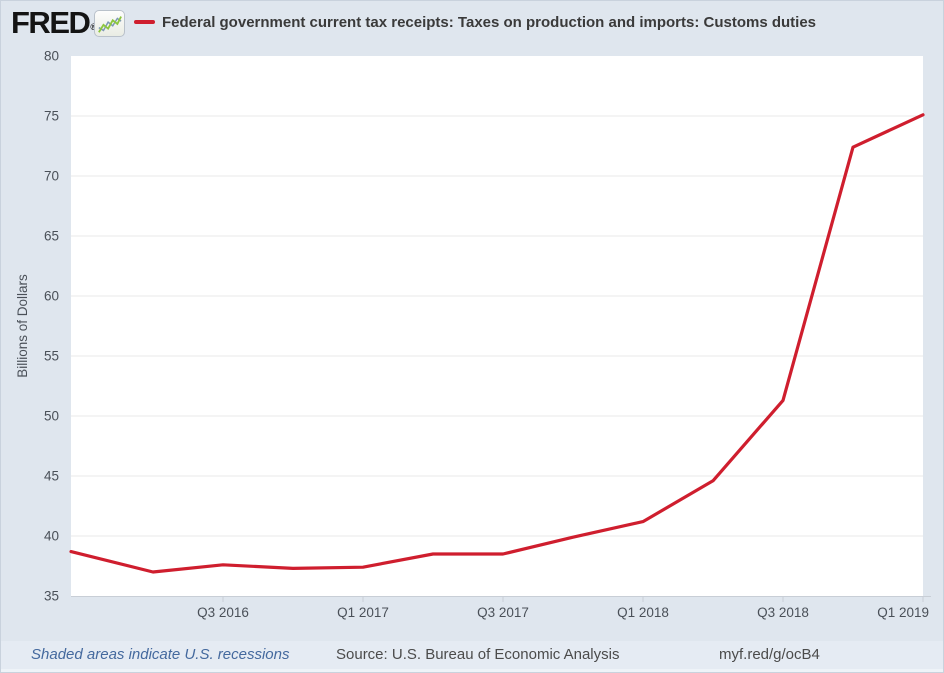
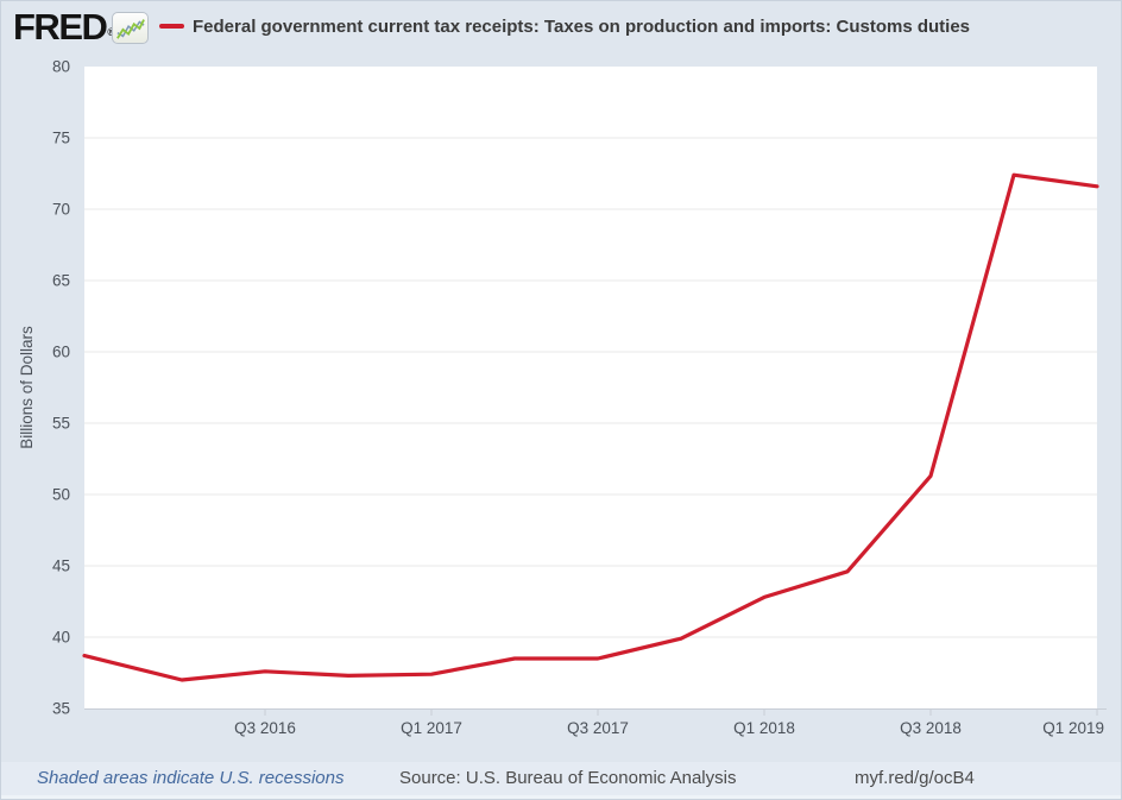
Q1 2018: 41.2 -> 42.8
Q1 2019: 75.1 -> 71.6
